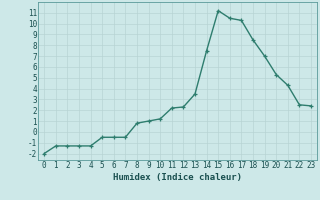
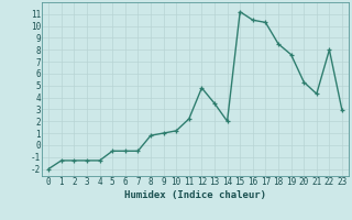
12: 2.3 -> 4.8
14: 7.5 -> 2.0
19: 7.0 -> 7.6
22: 2.5 -> 8.0
23: 2.4 -> 2.9
